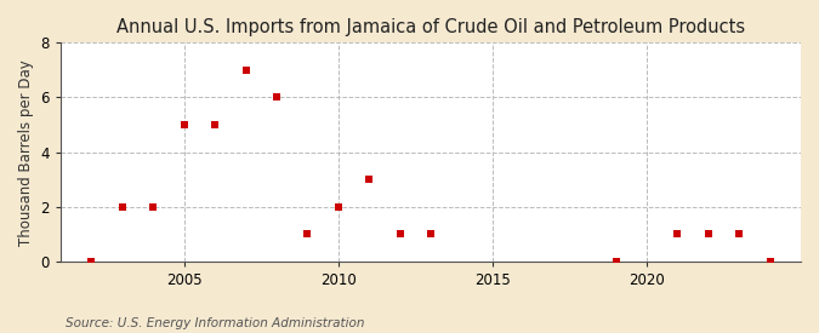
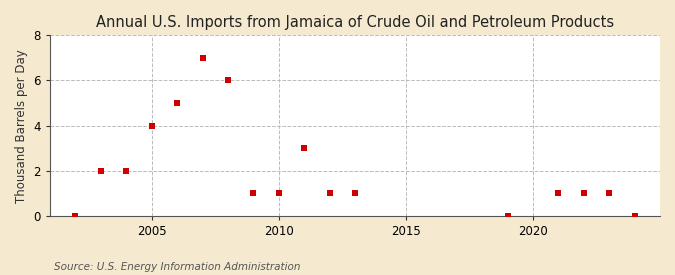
2005: 5 -> 4
2010: 2 -> 1
